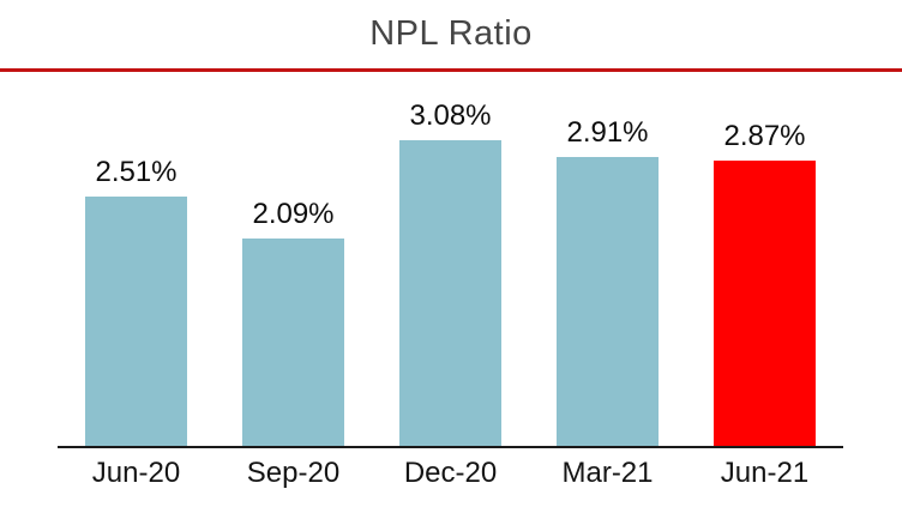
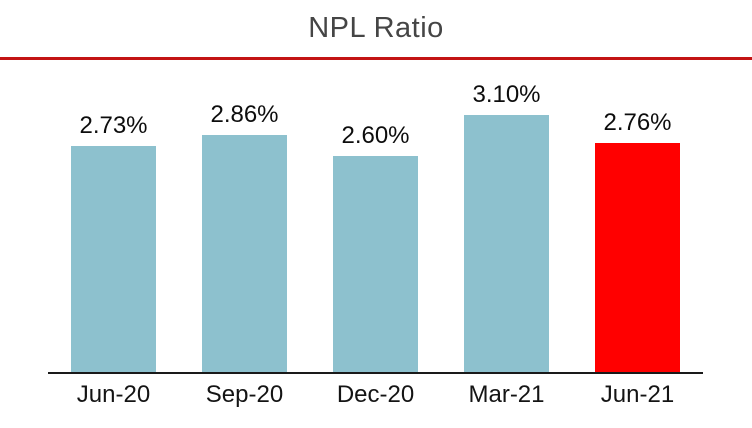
Jun-20: 2.51% -> 2.73%
Sep-20: 2.09% -> 2.86%
Dec-20: 3.08% -> 2.60%
Mar-21: 2.91% -> 3.10%
Jun-21: 2.87% -> 2.76%
